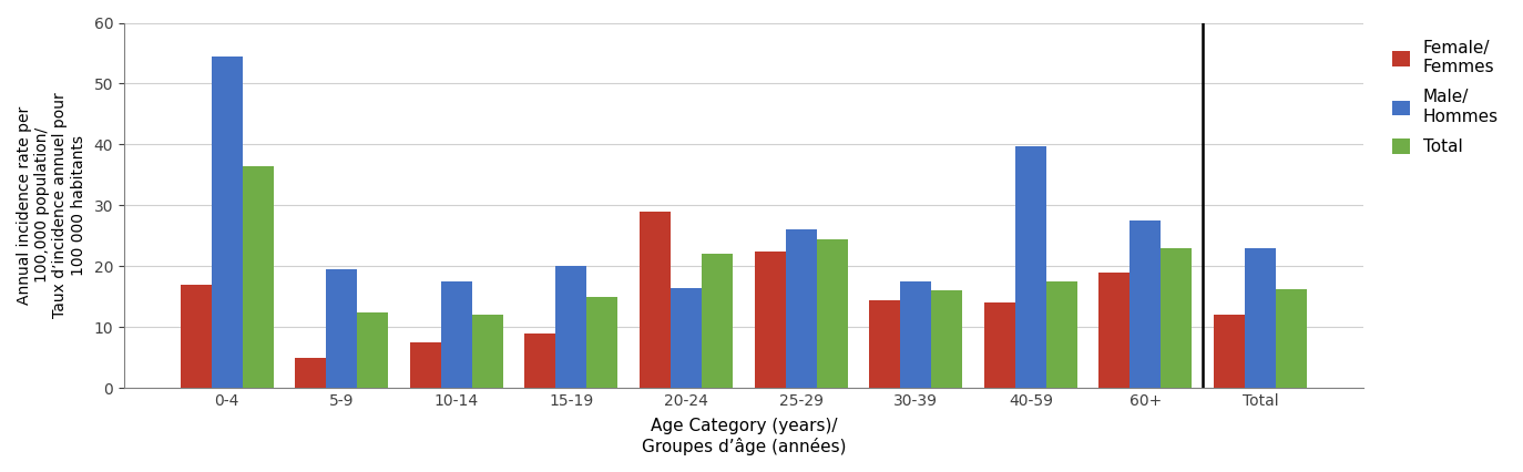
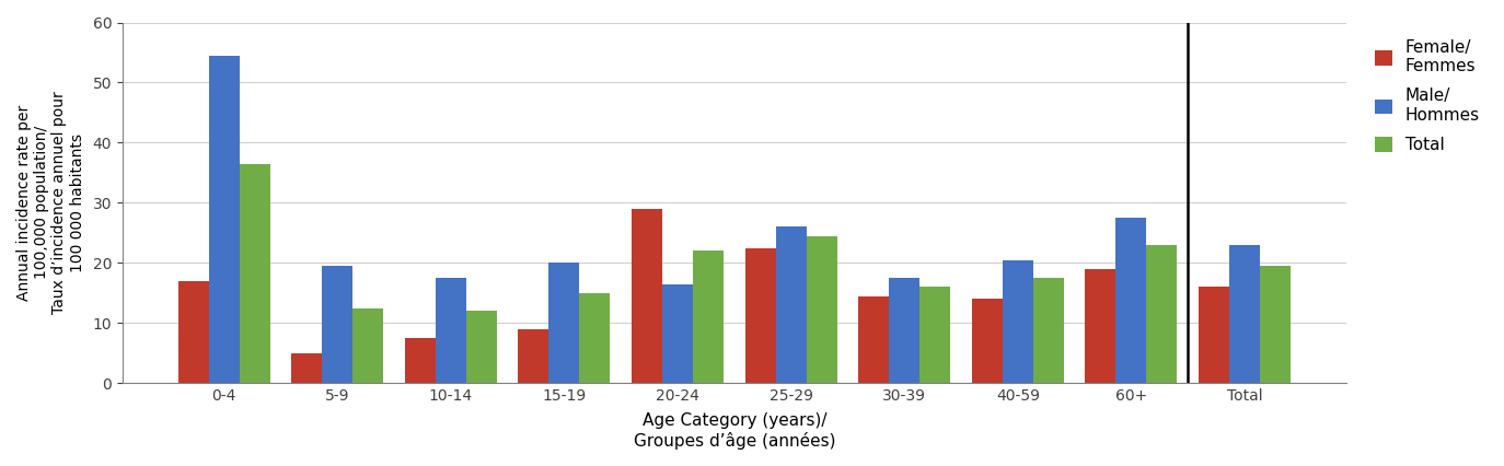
Male/ Hommes/40-59: 39.8 -> 20.5
Female/ Femmes/Total: 12.0 -> 16.0
Total/Total: 16.2 -> 19.5
